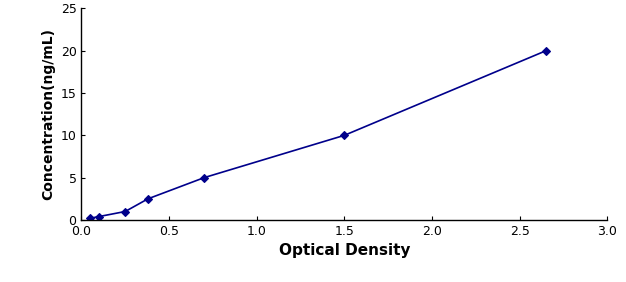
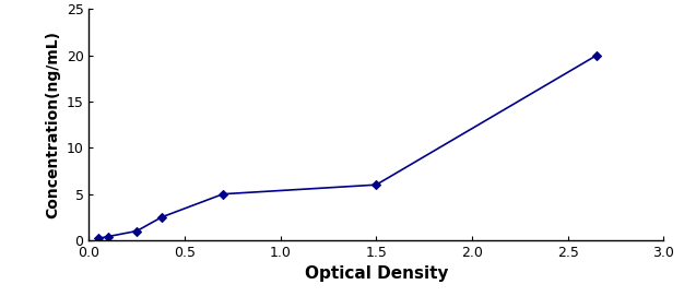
1.5: 10.0 -> 6.0
